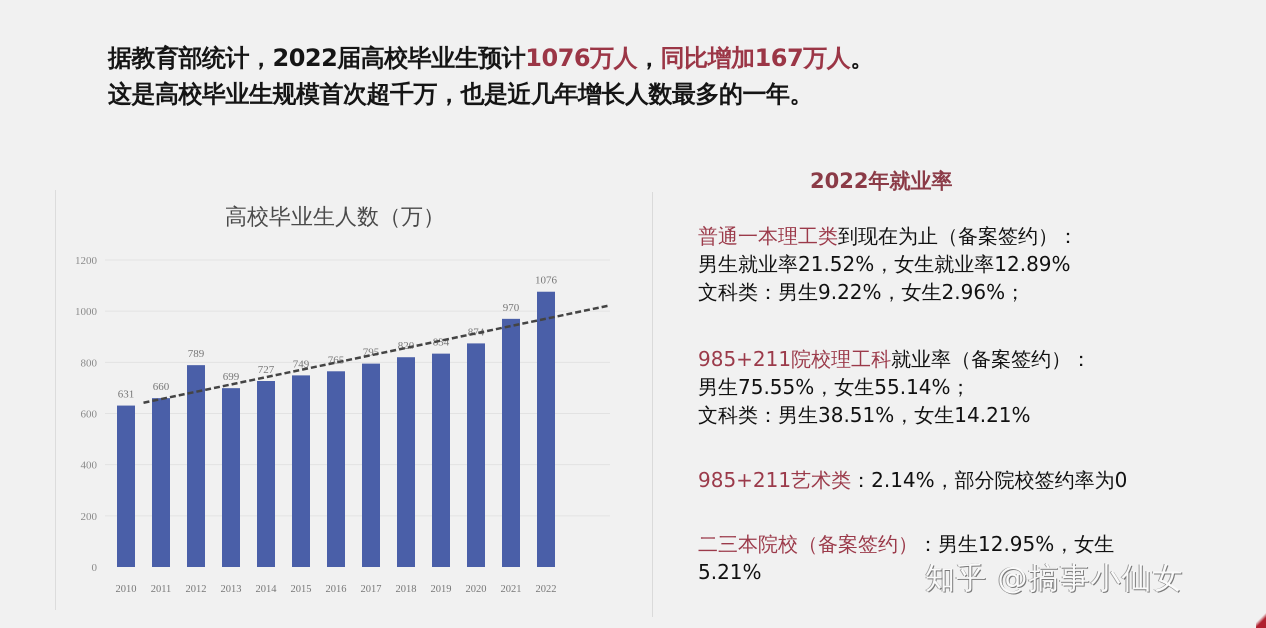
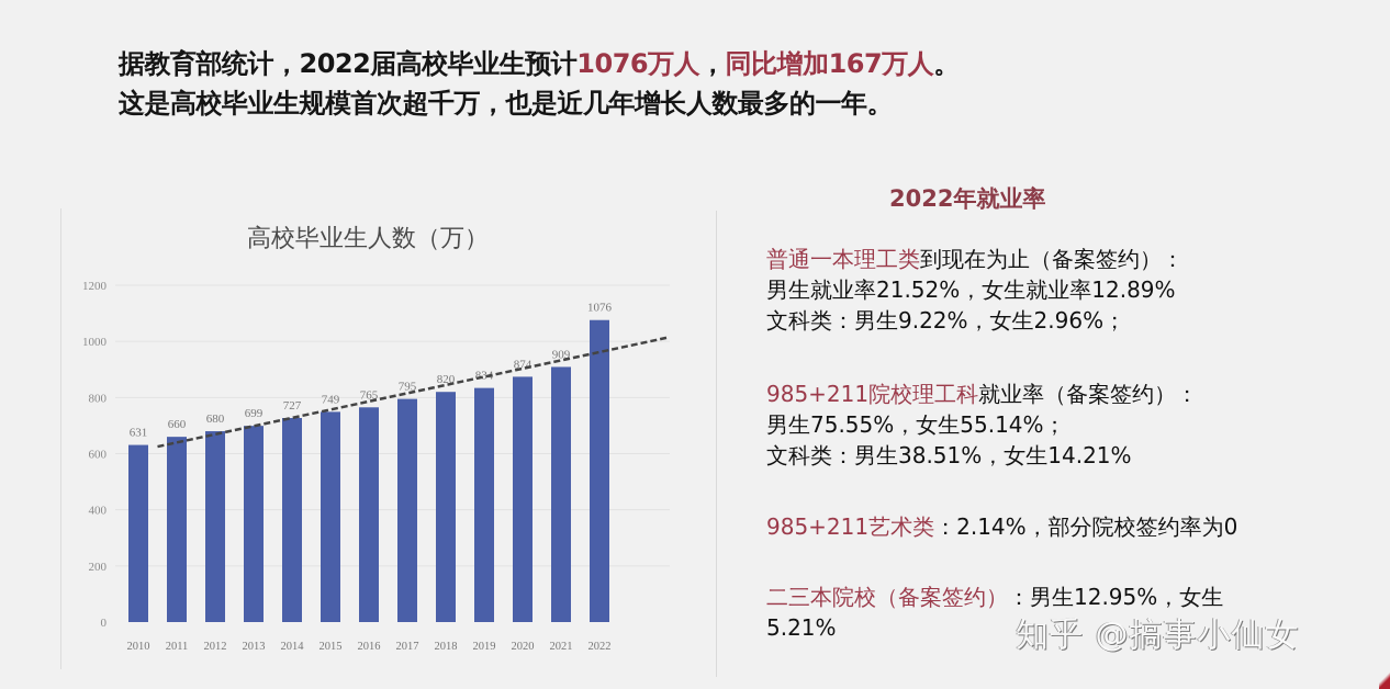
2012: 789 -> 680
2021: 970 -> 909
